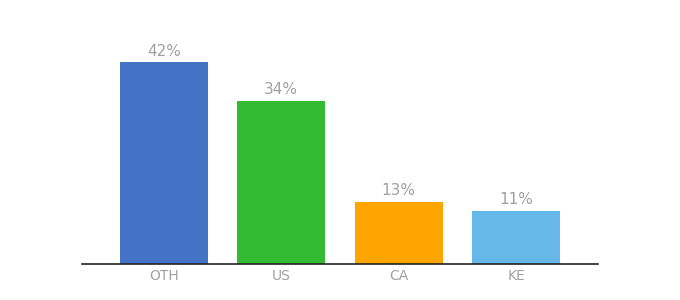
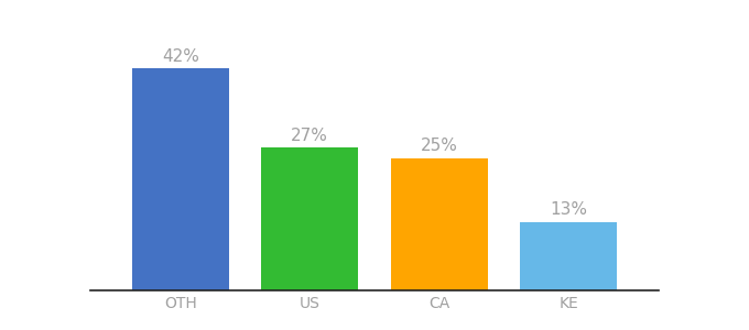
US: 34% -> 27%
CA: 13% -> 25%
KE: 11% -> 13%
